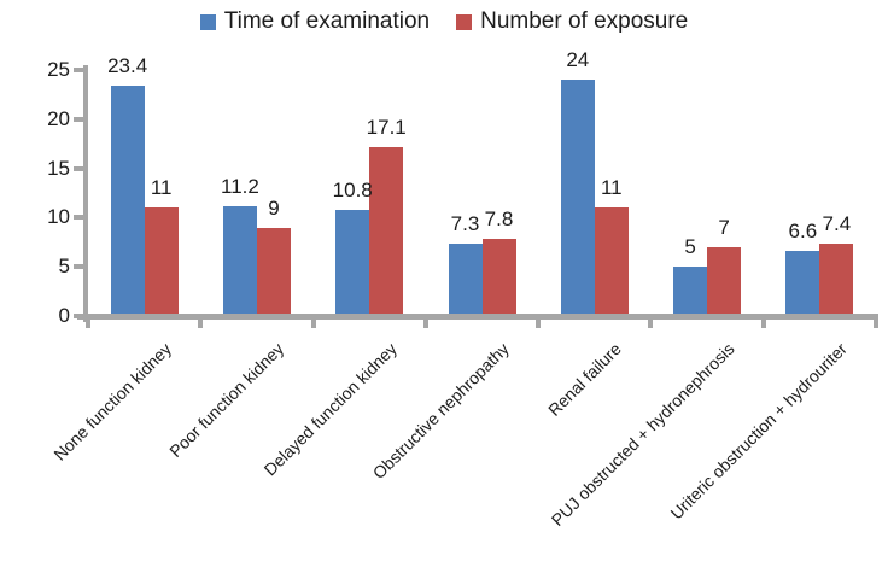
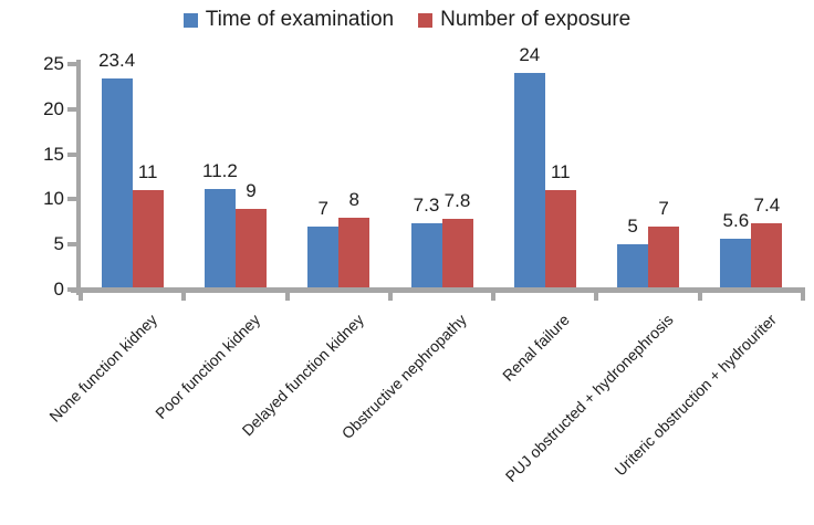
Time of examination/Delayed function kidney: 10.8 -> 7
Number of exposure/Delayed function kidney: 17.1 -> 8
Time of examination/Uriteric obstruction + hydrouriter: 6.6 -> 5.6
